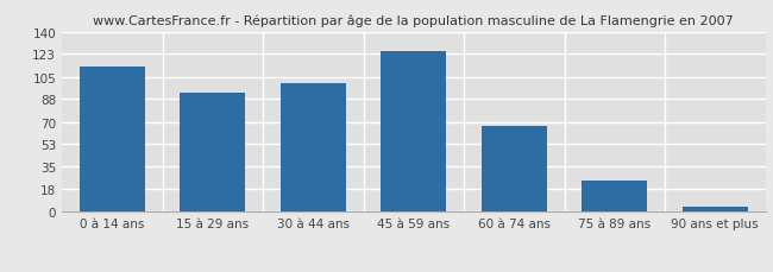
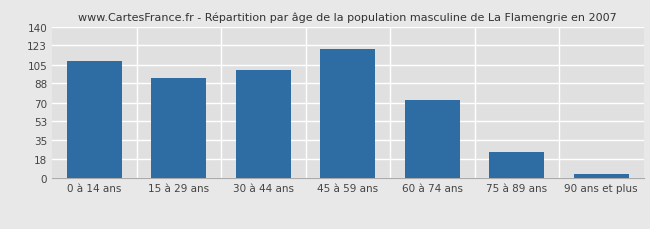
0 à 14 ans: 113 -> 108
45 à 59 ans: 125 -> 119
60 à 74 ans: 67 -> 72
